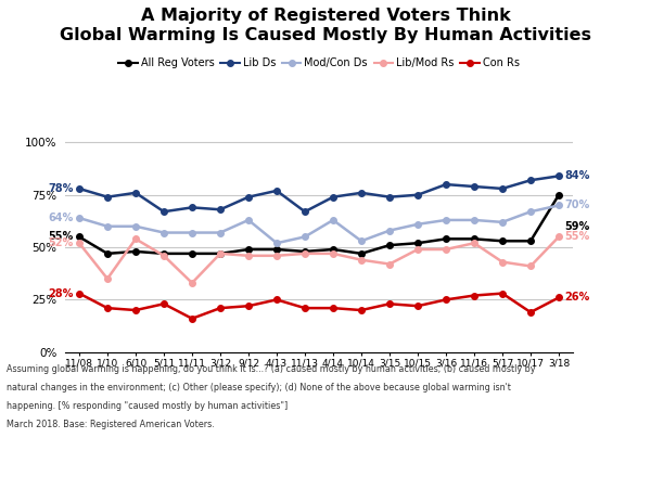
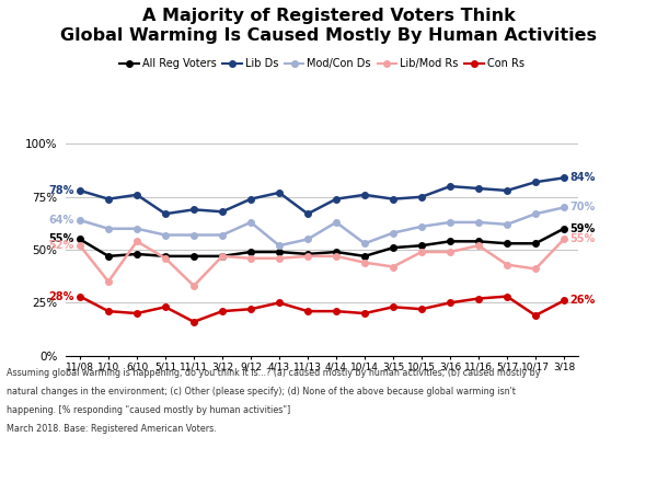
All Reg Voters/3/18: 75% -> 60%
